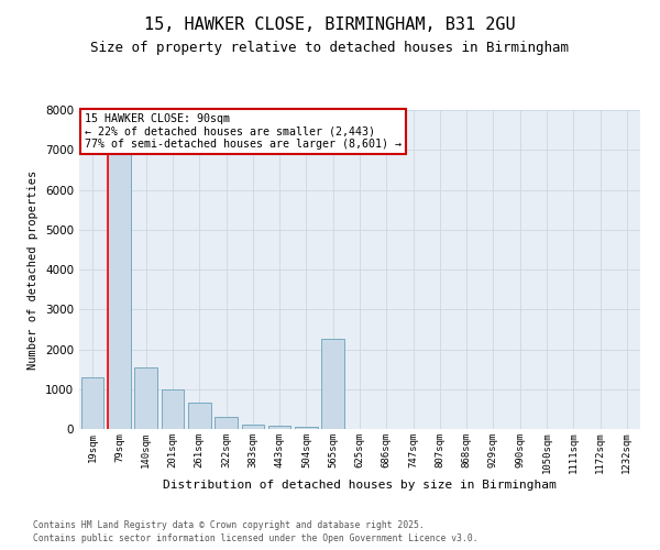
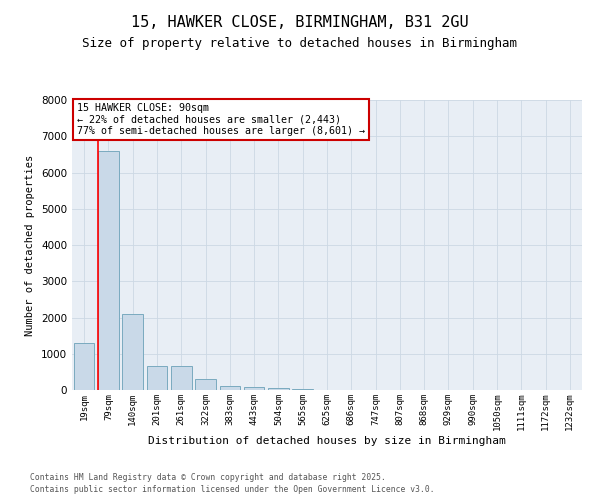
79sqm: 6900 -> 6600
140sqm: 1550 -> 2100
201sqm: 1000 -> 650
565sqm: 2250 -> 40
